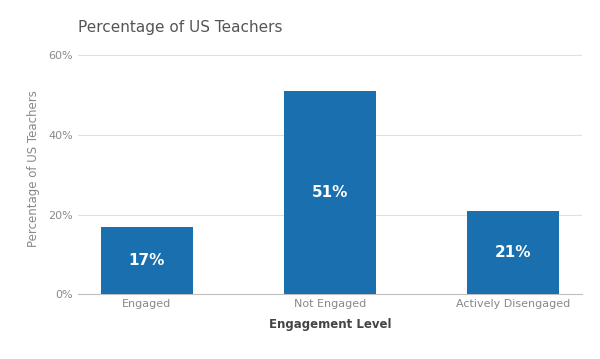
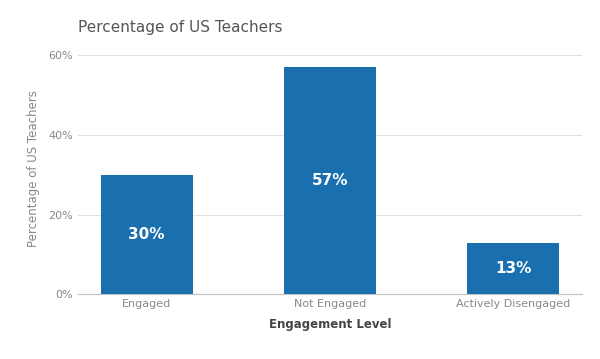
Engaged: 17% -> 30%
Not Engaged: 51% -> 57%
Actively Disengaged: 21% -> 13%
